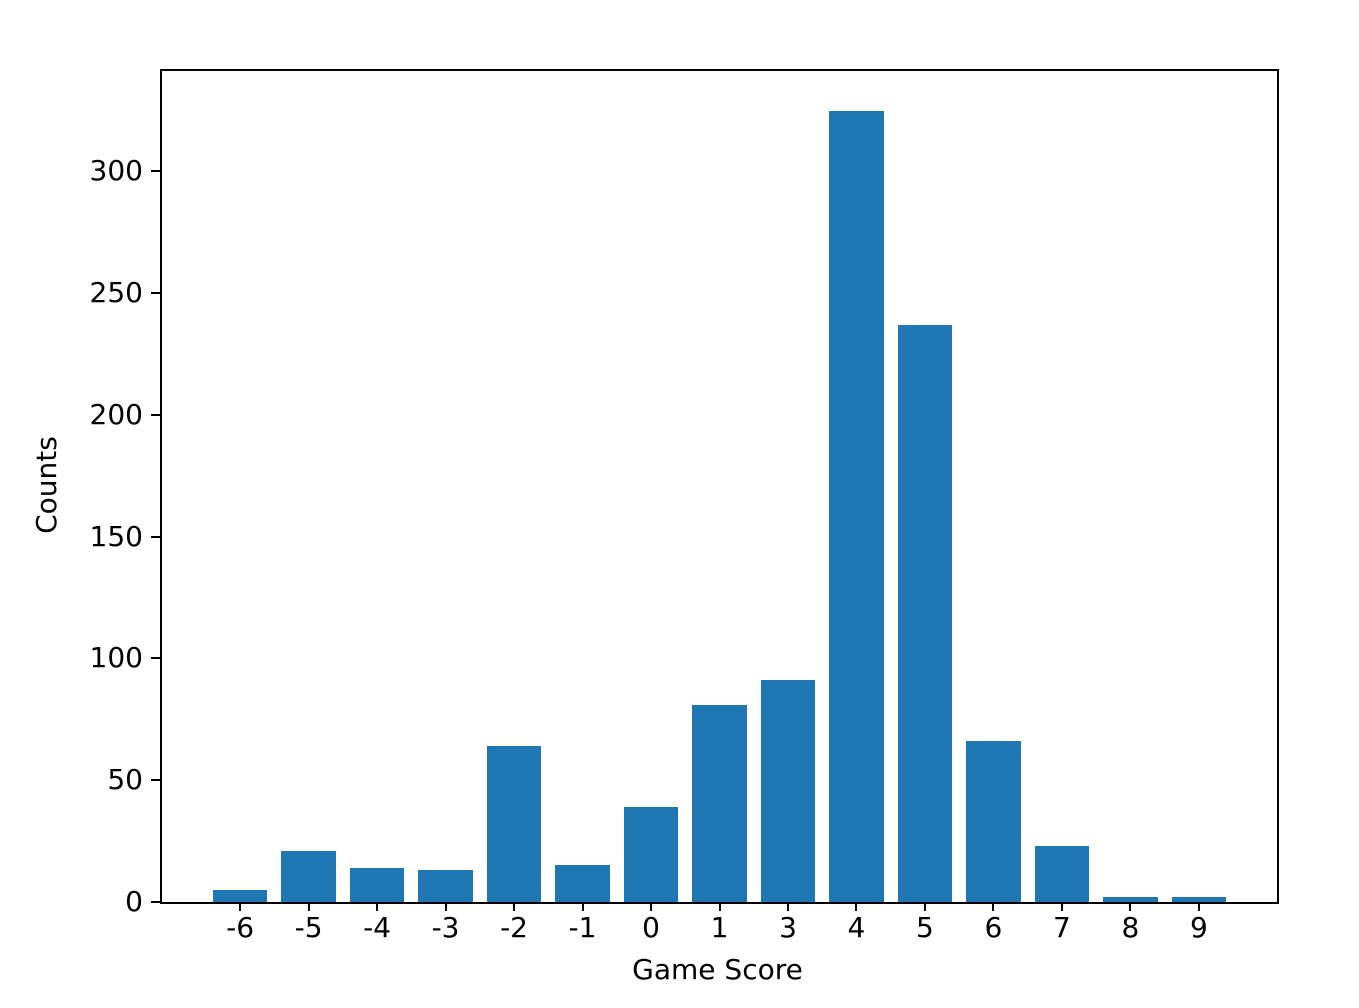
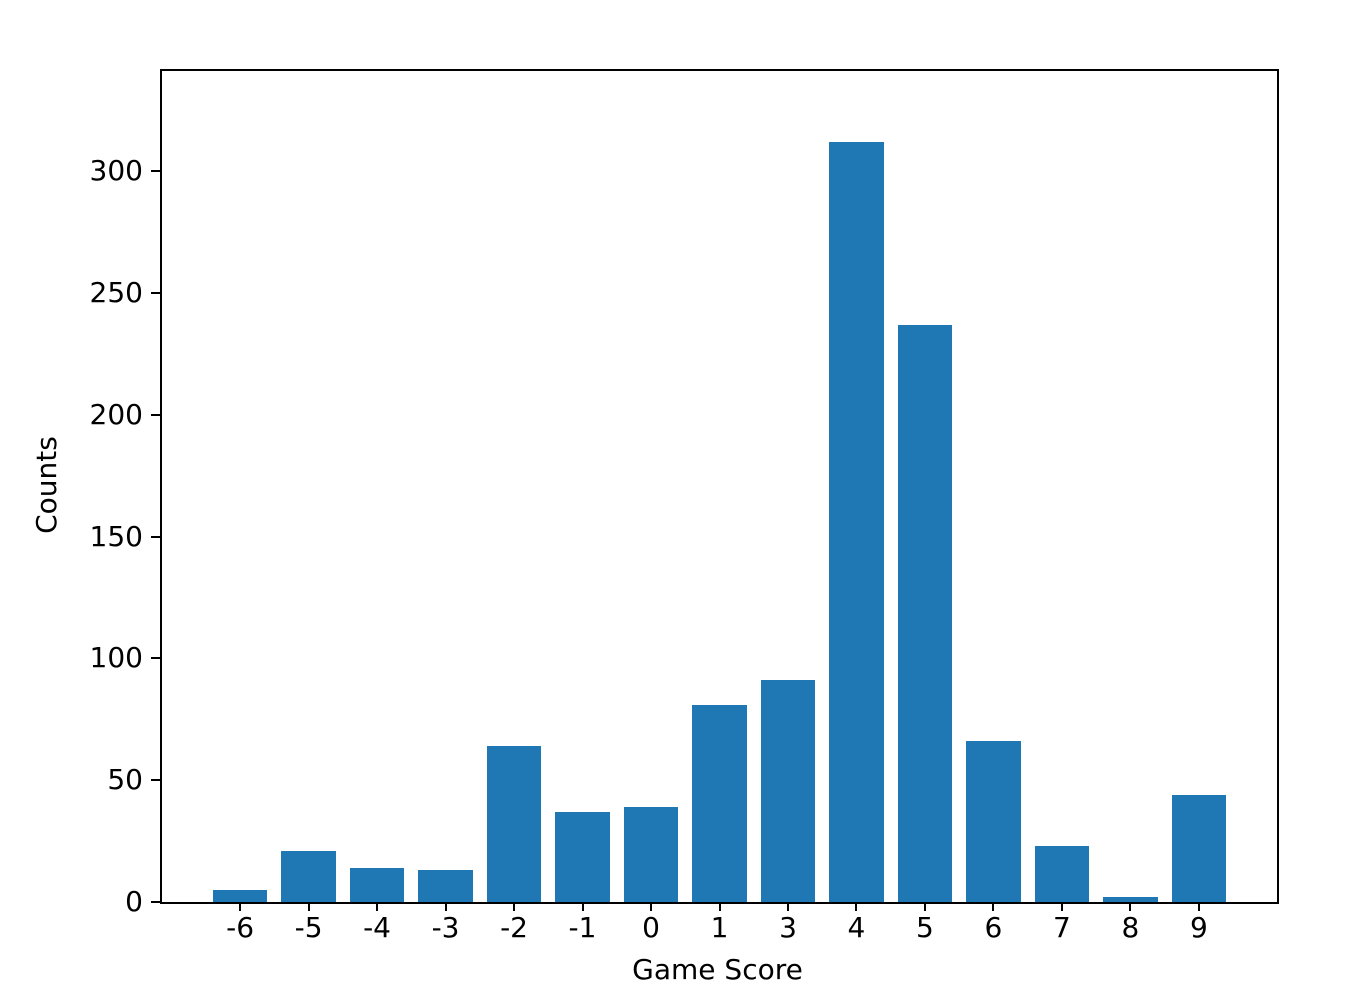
-1: 15 -> 37
4: 325 -> 312
9: 2 -> 44
